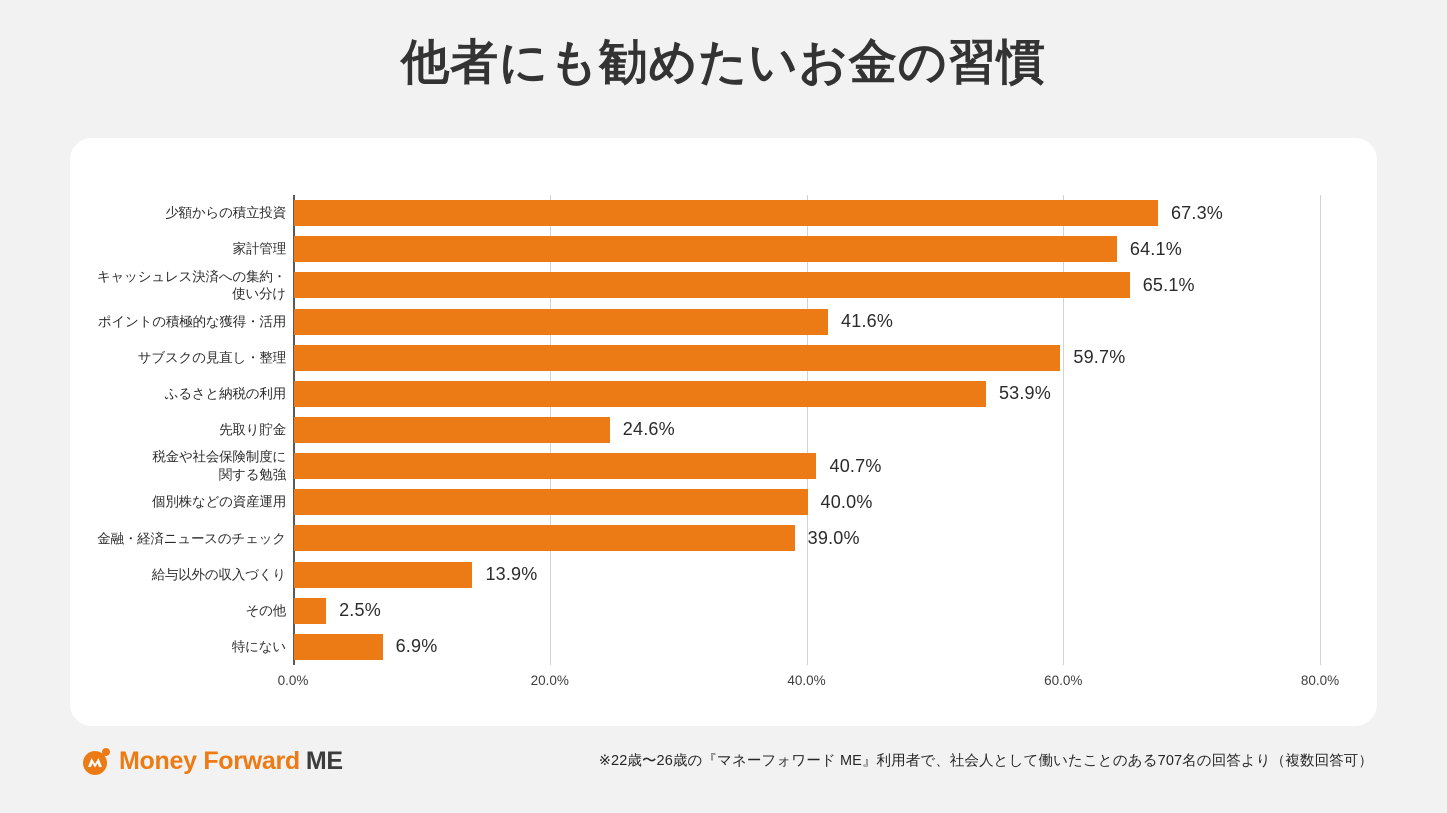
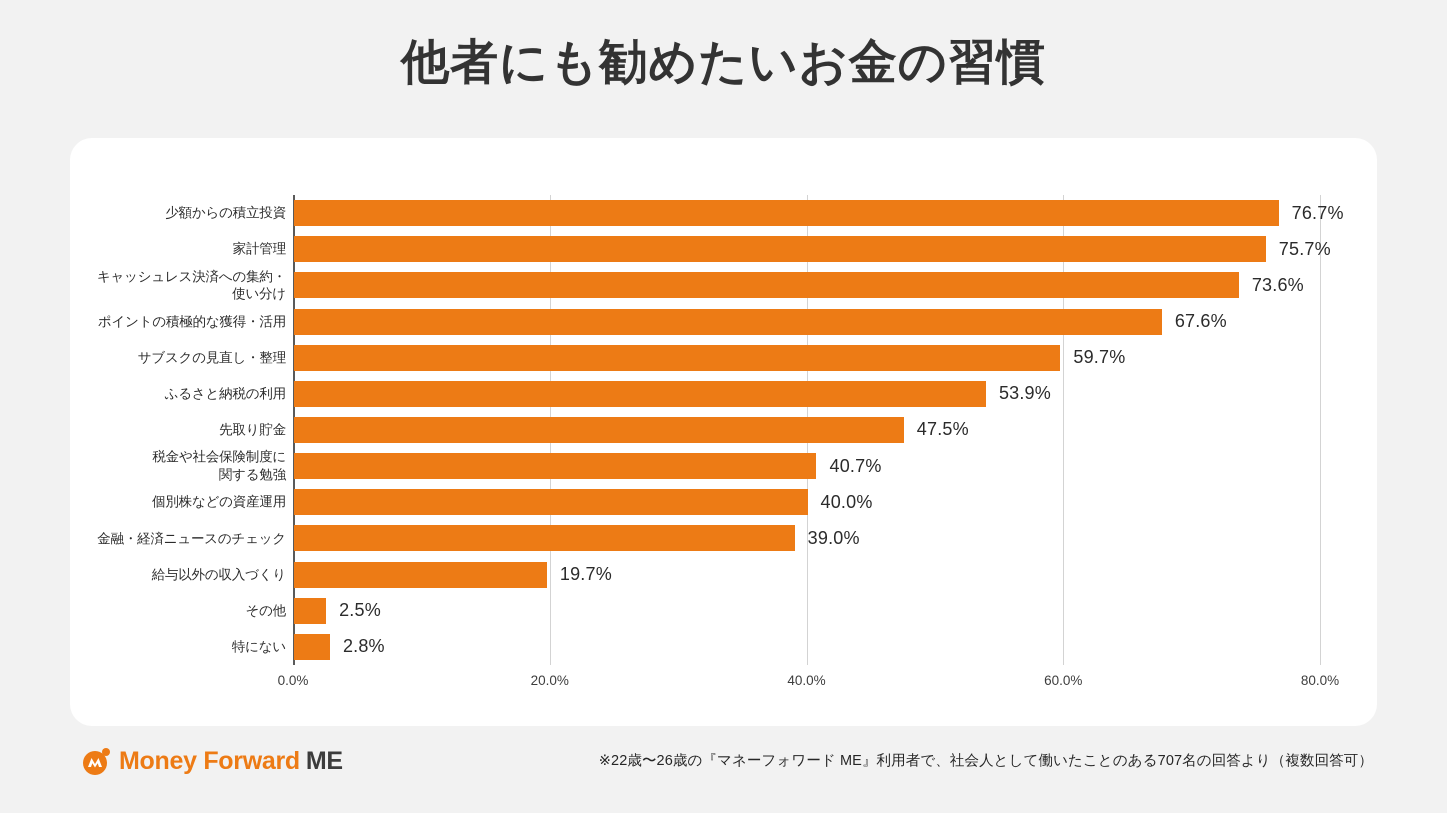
少額からの積立投資: 67.3% -> 76.7%
家計管理: 64.1% -> 75.7%
キャッシュレス決済への集約・ 使い分け: 65.1% -> 73.6%
ポイントの積極的な獲得・活用: 41.6% -> 67.6%
先取り貯金: 24.6% -> 47.5%
給与以外の収入づくり: 13.9% -> 19.7%
特にない: 6.9% -> 2.8%
